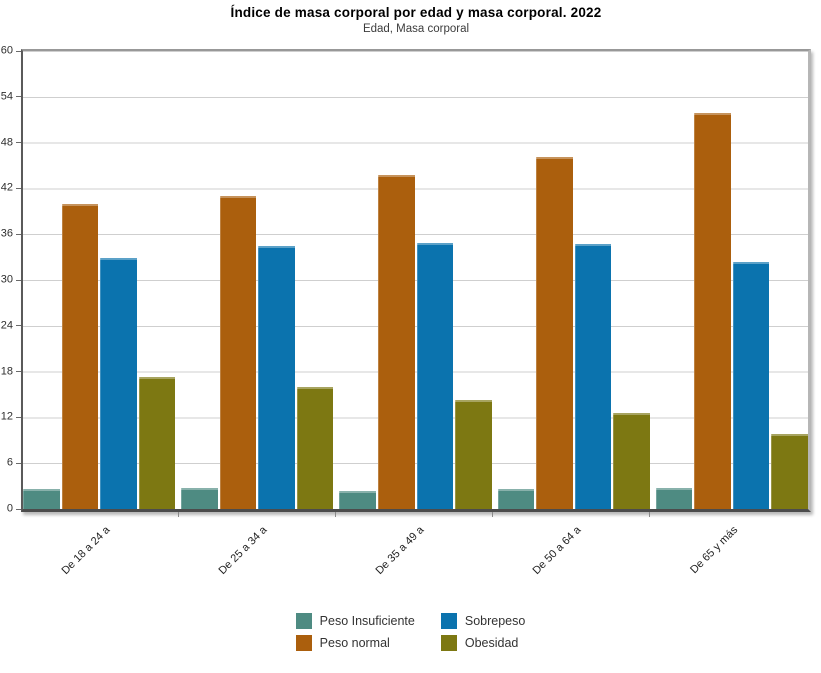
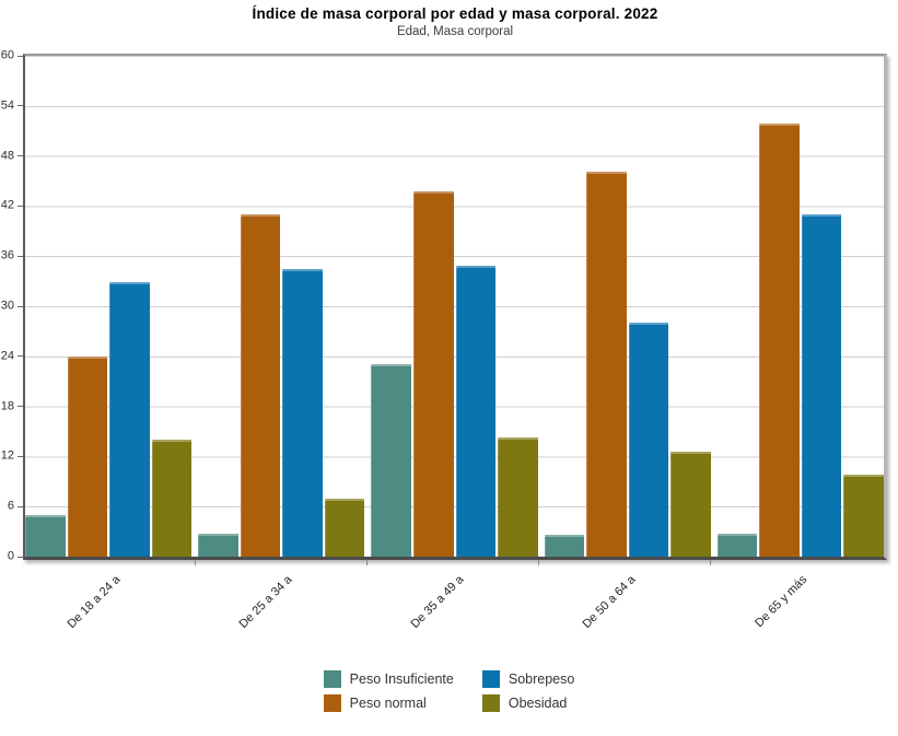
Peso Insuficiente/De 18 a 24 a: 3 -> 5
Peso normal/De 18 a 24 a: 40 -> 24
Obesidad/De 18 a 24 a: 17 -> 14
Obesidad/De 25 a 34 a: 16 -> 7
Peso Insuficiente/De 35 a 49 a: 2 -> 23
Sobrepeso/De 50 a 64 a: 35 -> 28
Sobrepeso/De 65 y más: 32 -> 41
